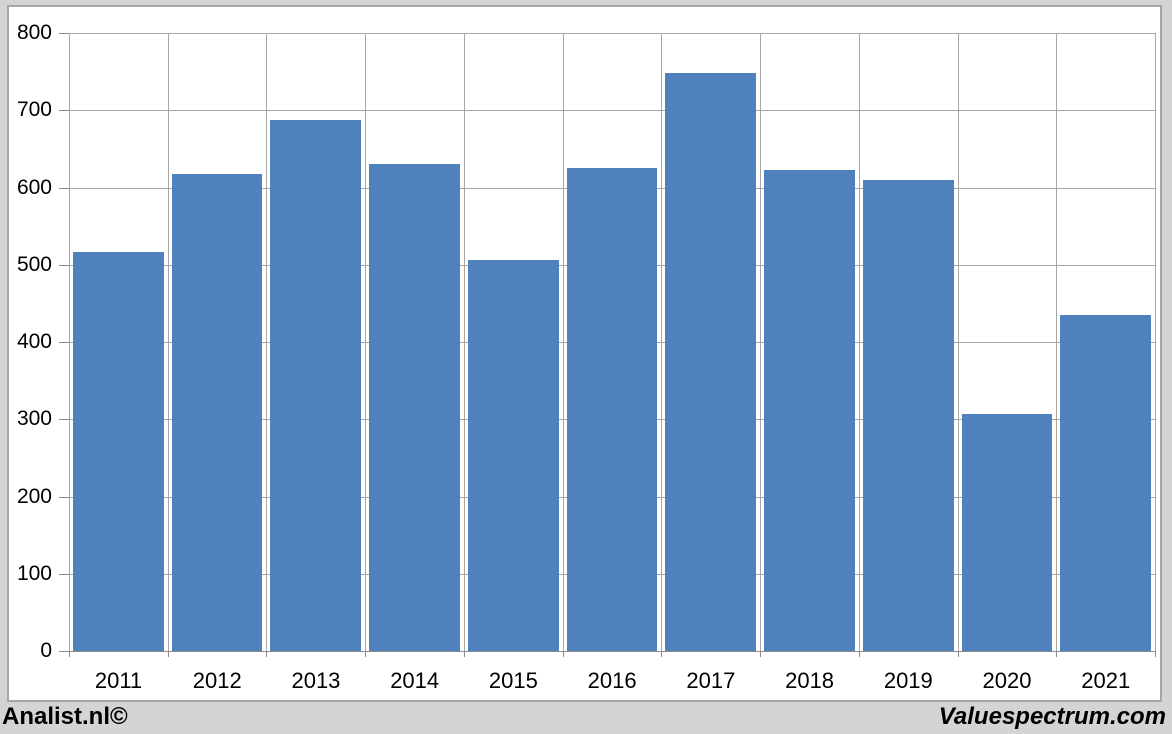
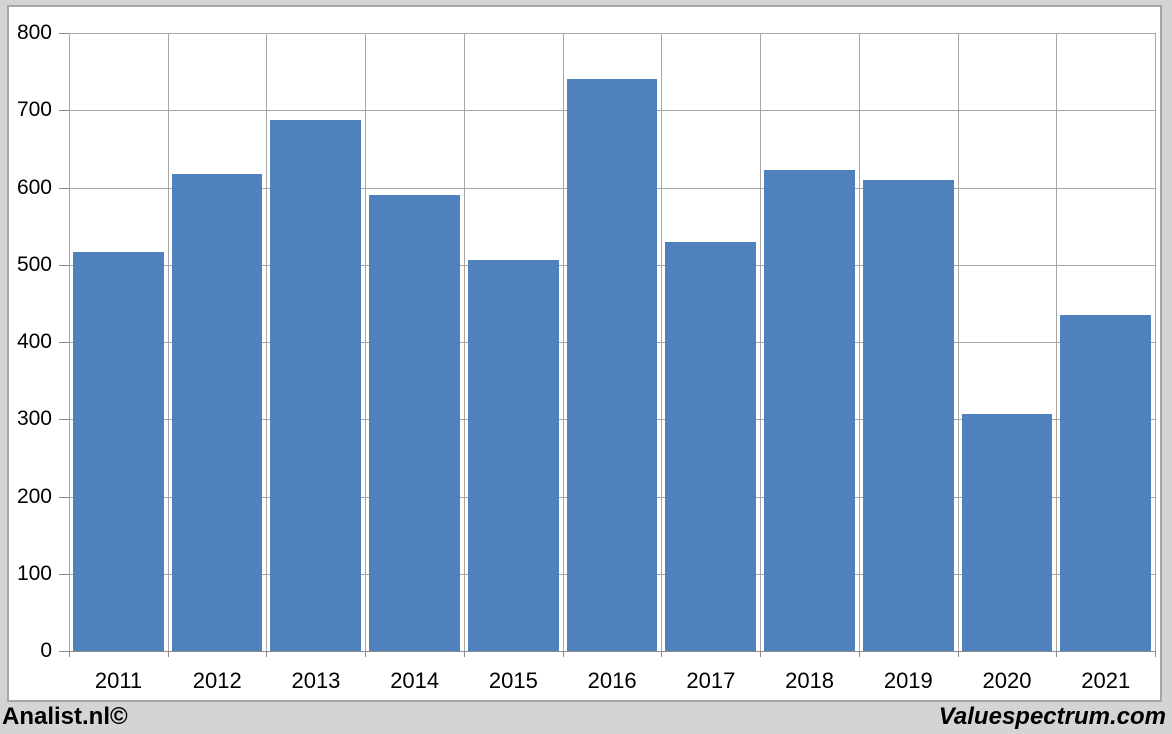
2014: 630 -> 590
2016: 620 -> 740
2017: 750 -> 530
